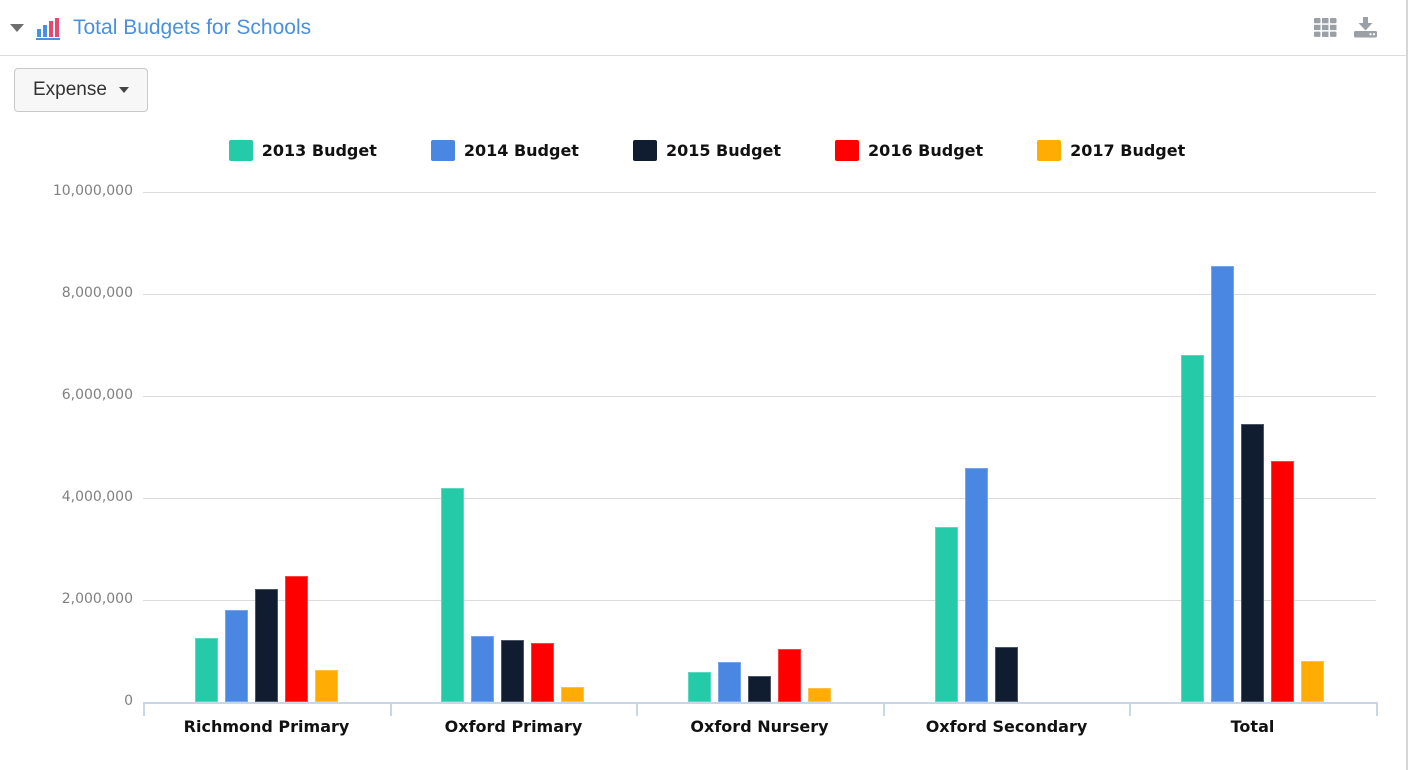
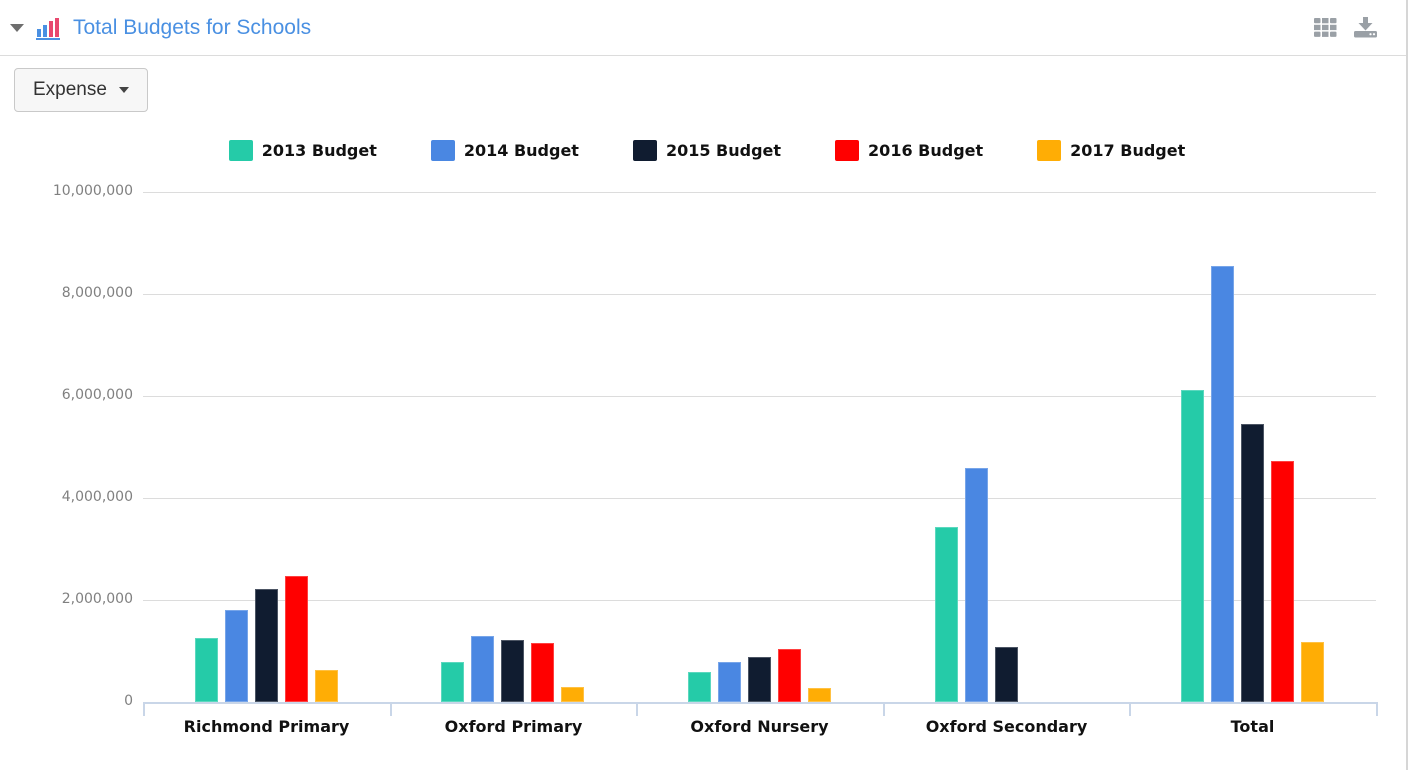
2013 Budget/Oxford Primary: 4200000 -> 800000
2015 Budget/Oxford Nursery: 500000 -> 900000
2013 Budget/Total: 6800000 -> 6100000
2017 Budget/Total: 800000 -> 1200000
